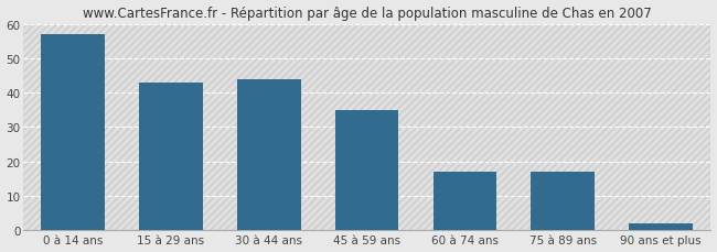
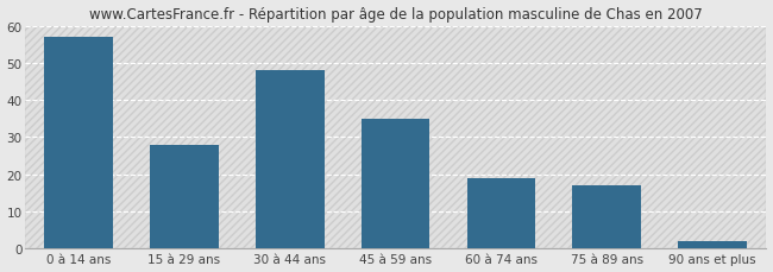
15 à 29 ans: 43 -> 28
30 à 44 ans: 44 -> 48
60 à 74 ans: 17 -> 19
